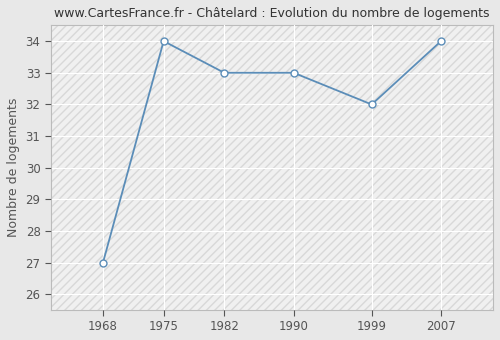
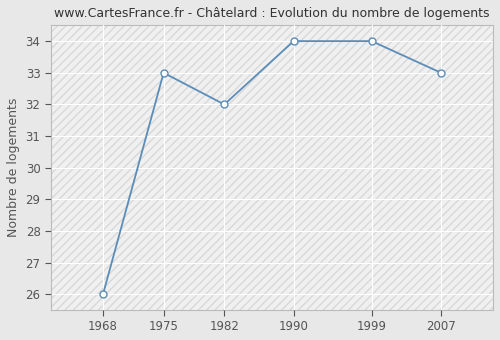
1968: 27 -> 26
1975: 34 -> 33
1982: 33 -> 32
1990: 33 -> 34
1999: 32 -> 34
2007: 34 -> 33
